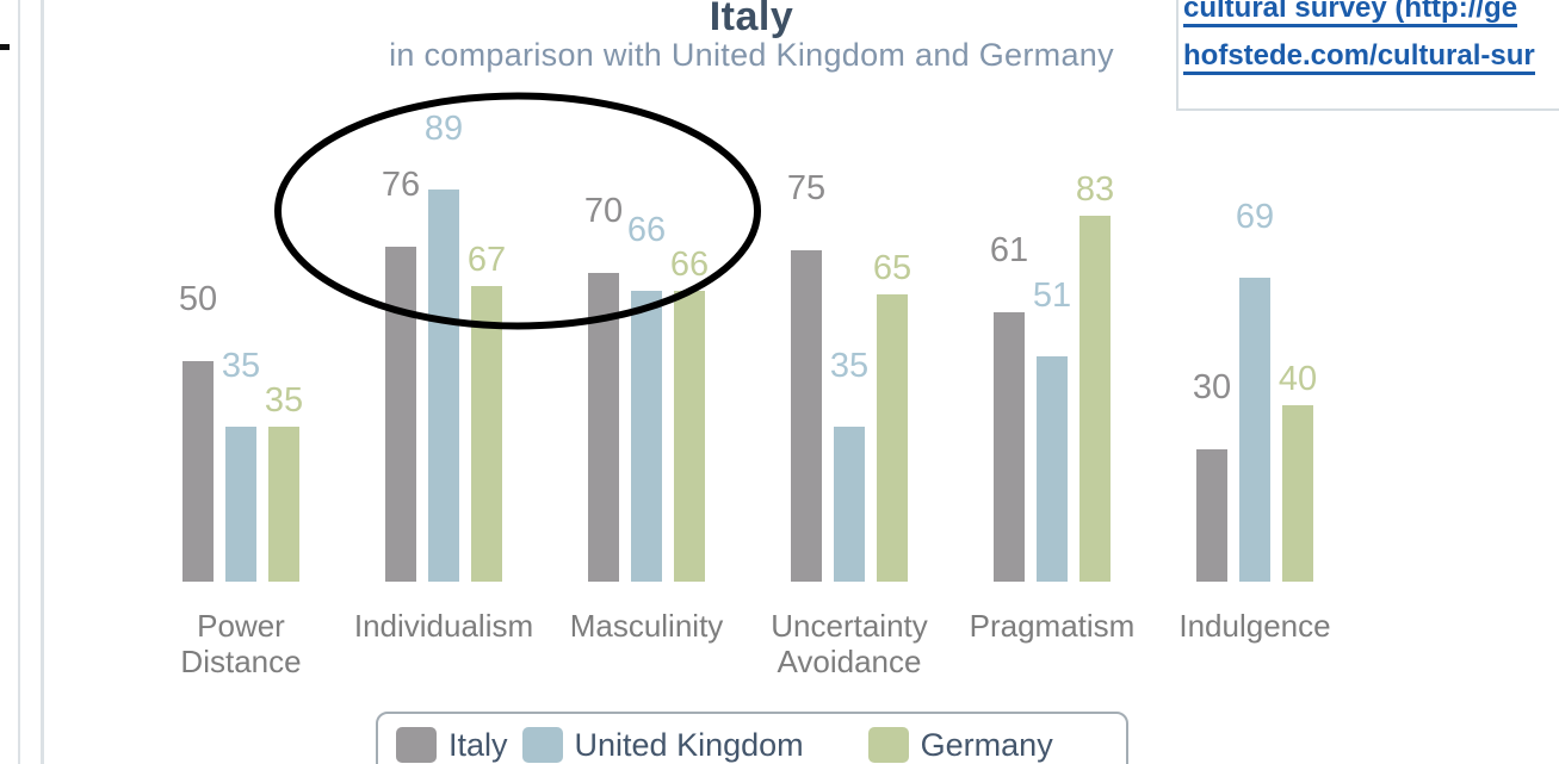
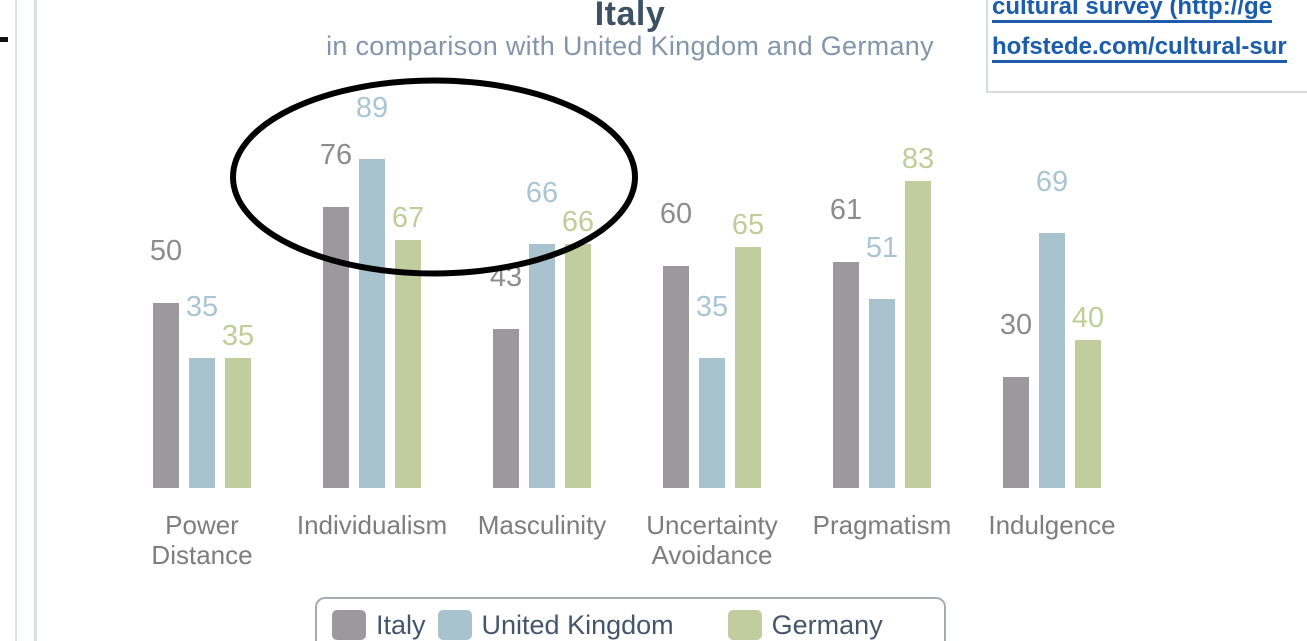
Italy/Masculinity: 70 -> 43
Italy/Uncertainty Avoidance: 75 -> 60
